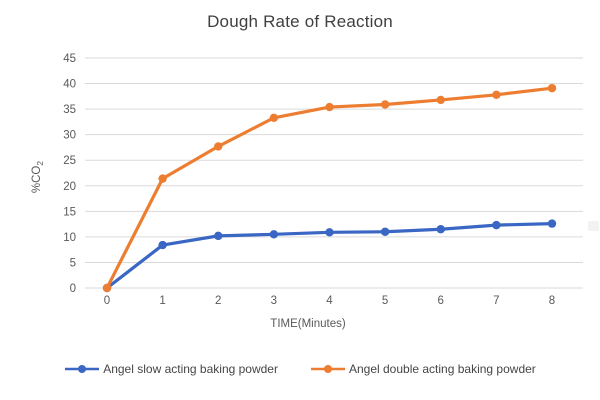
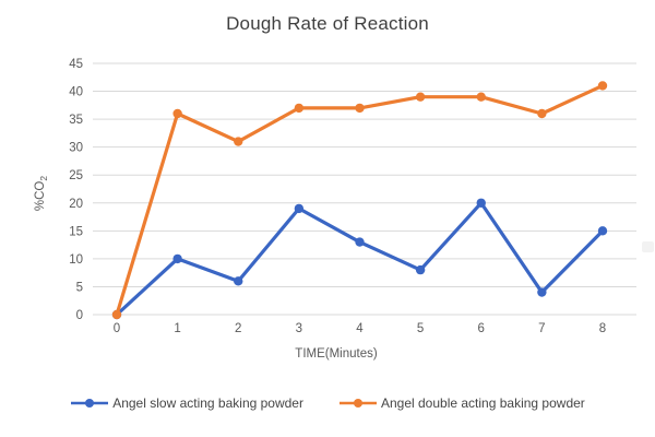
Angel slow acting baking powder/1: 8 -> 10
Angel double acting baking powder/1: 21 -> 36
Angel slow acting baking powder/2: 10 -> 6
Angel double acting baking powder/2: 28 -> 31
Angel slow acting baking powder/3: 10 -> 19
Angel double acting baking powder/3: 33 -> 37
Angel slow acting baking powder/4: 11 -> 13
Angel double acting baking powder/4: 35 -> 37
Angel slow acting baking powder/5: 11 -> 8
Angel double acting baking powder/5: 36 -> 39
Angel slow acting baking powder/6: 12 -> 20
Angel double acting baking powder/6: 37 -> 39
Angel slow acting baking powder/7: 12 -> 4
Angel double acting baking powder/7: 38 -> 36
Angel slow acting baking powder/8: 13 -> 15
Angel double acting baking powder/8: 39 -> 41
